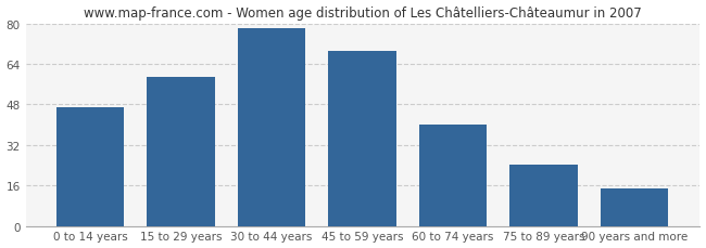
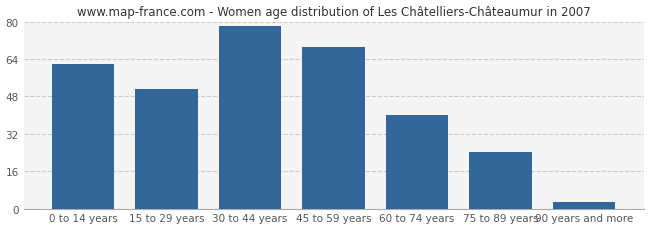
0 to 14 years: 47 -> 62
15 to 29 years: 59 -> 51
90 years and more: 15 -> 3
